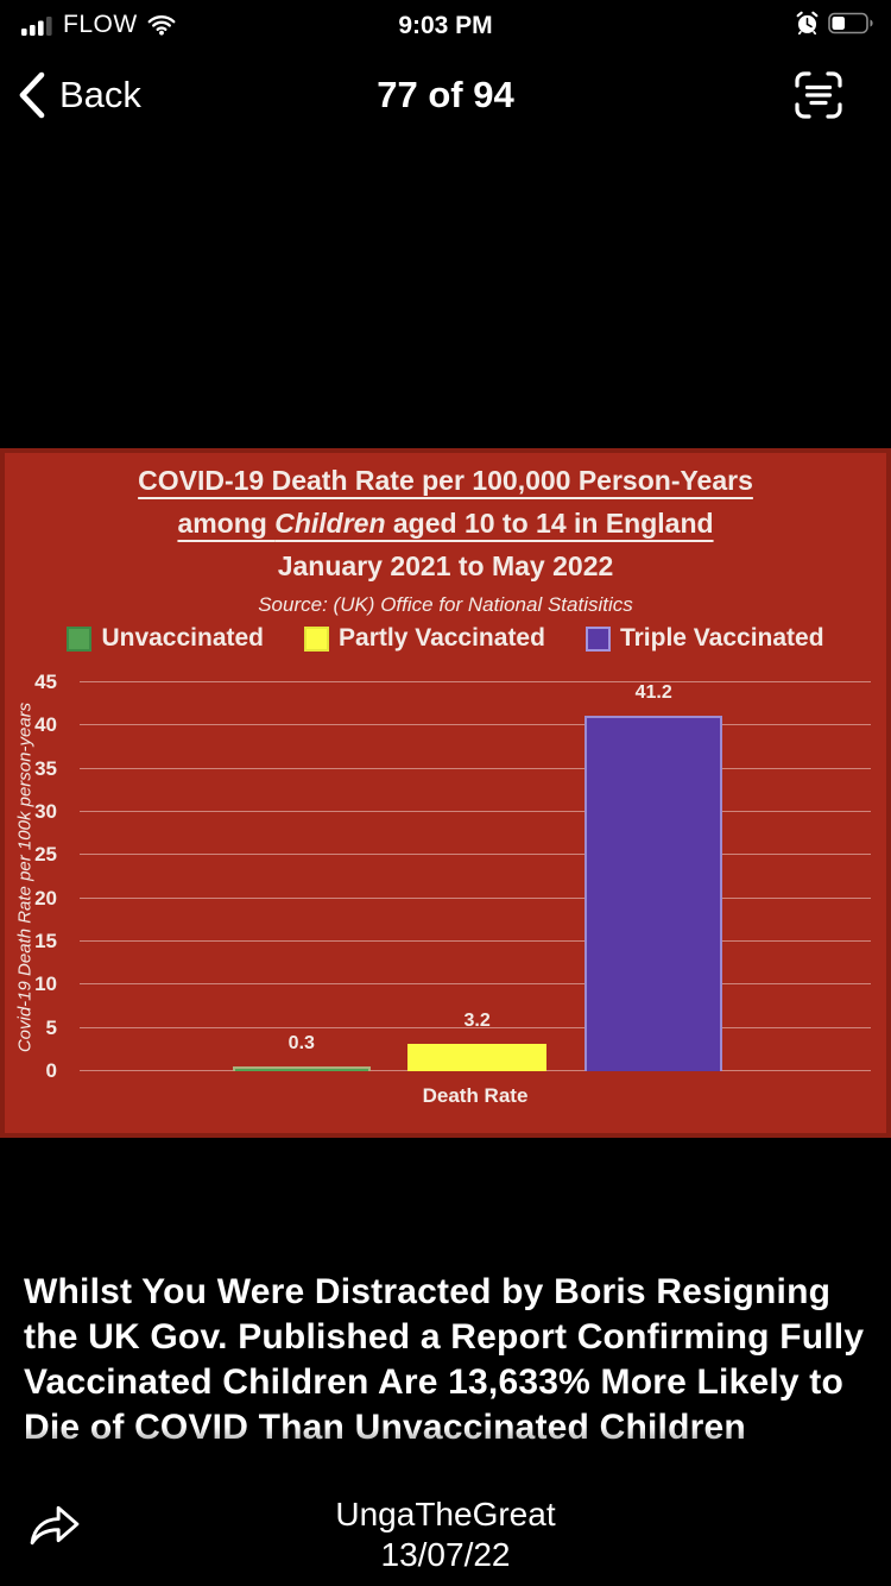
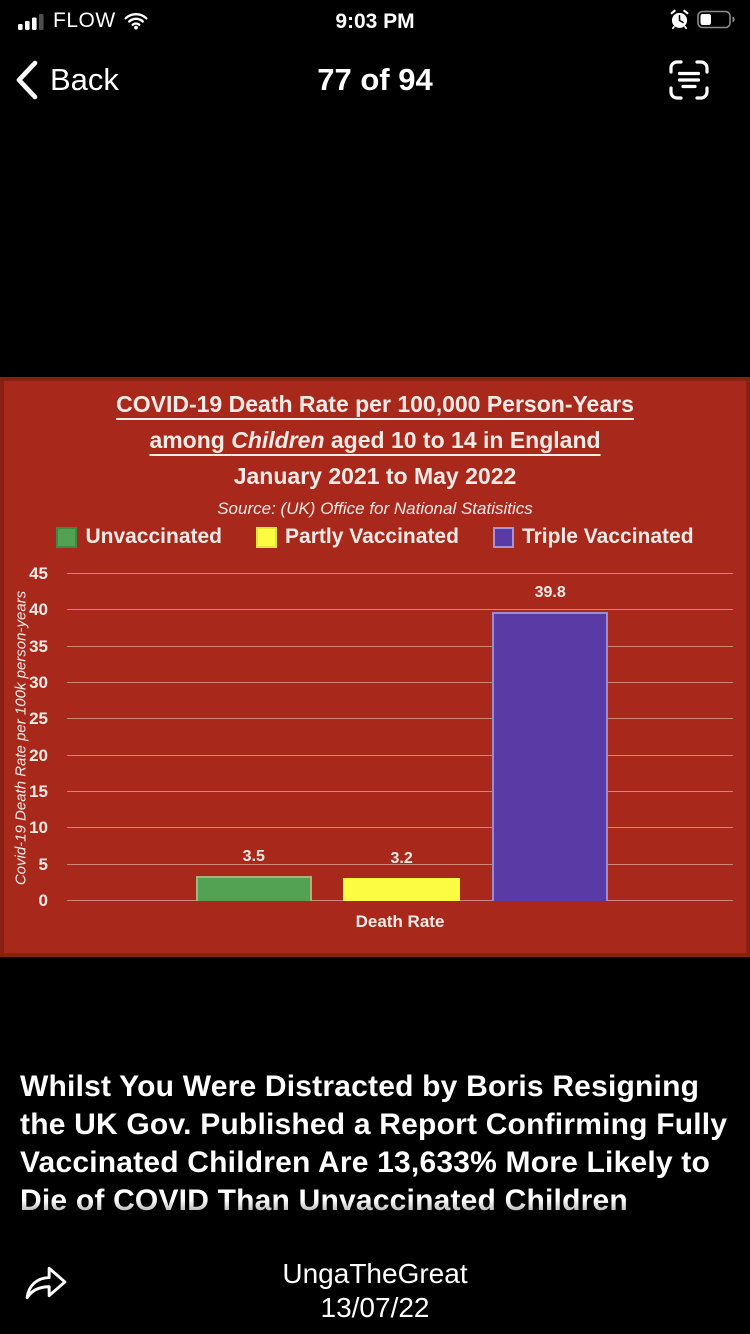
Unvaccinated: 0.3 -> 3.5
Triple Vaccinated: 41.2 -> 39.8
